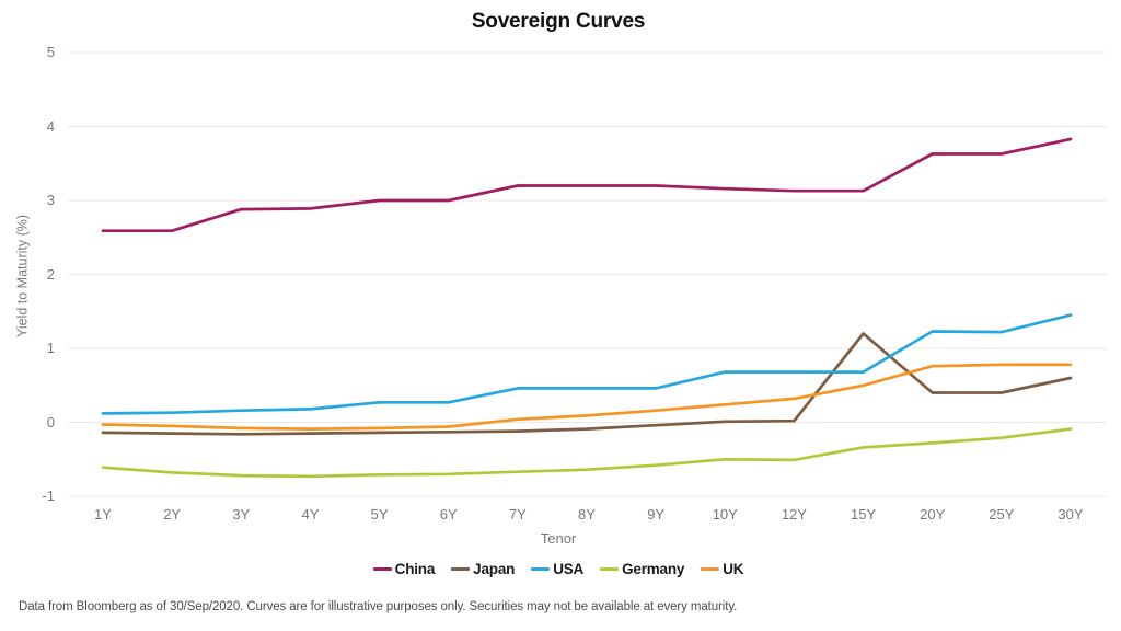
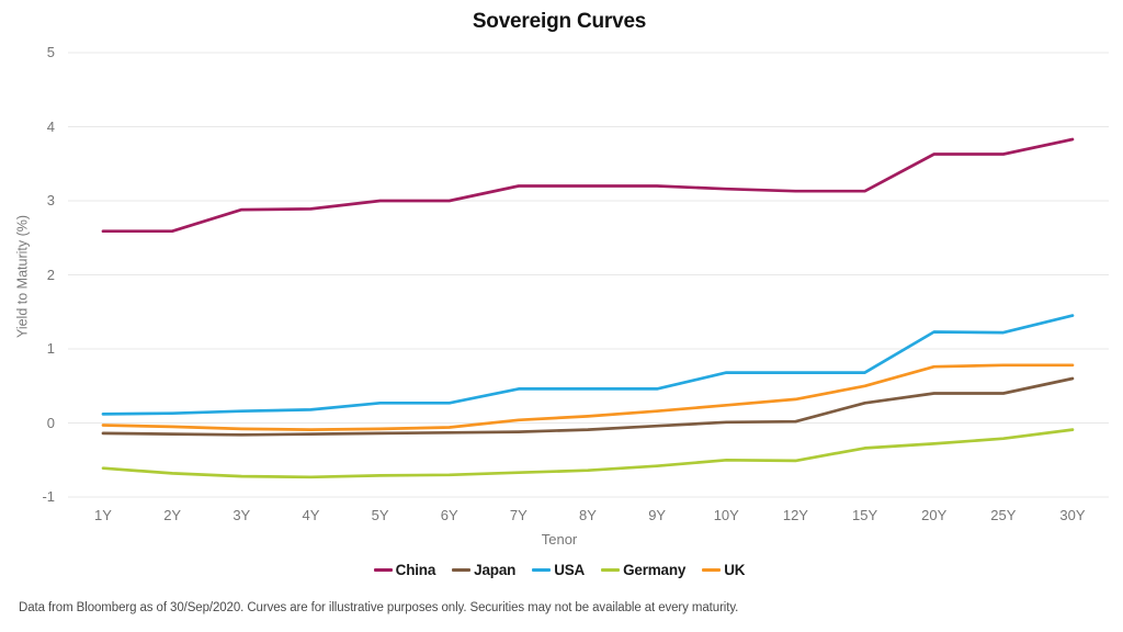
Japan/15Y: 1.2 -> 0.3
